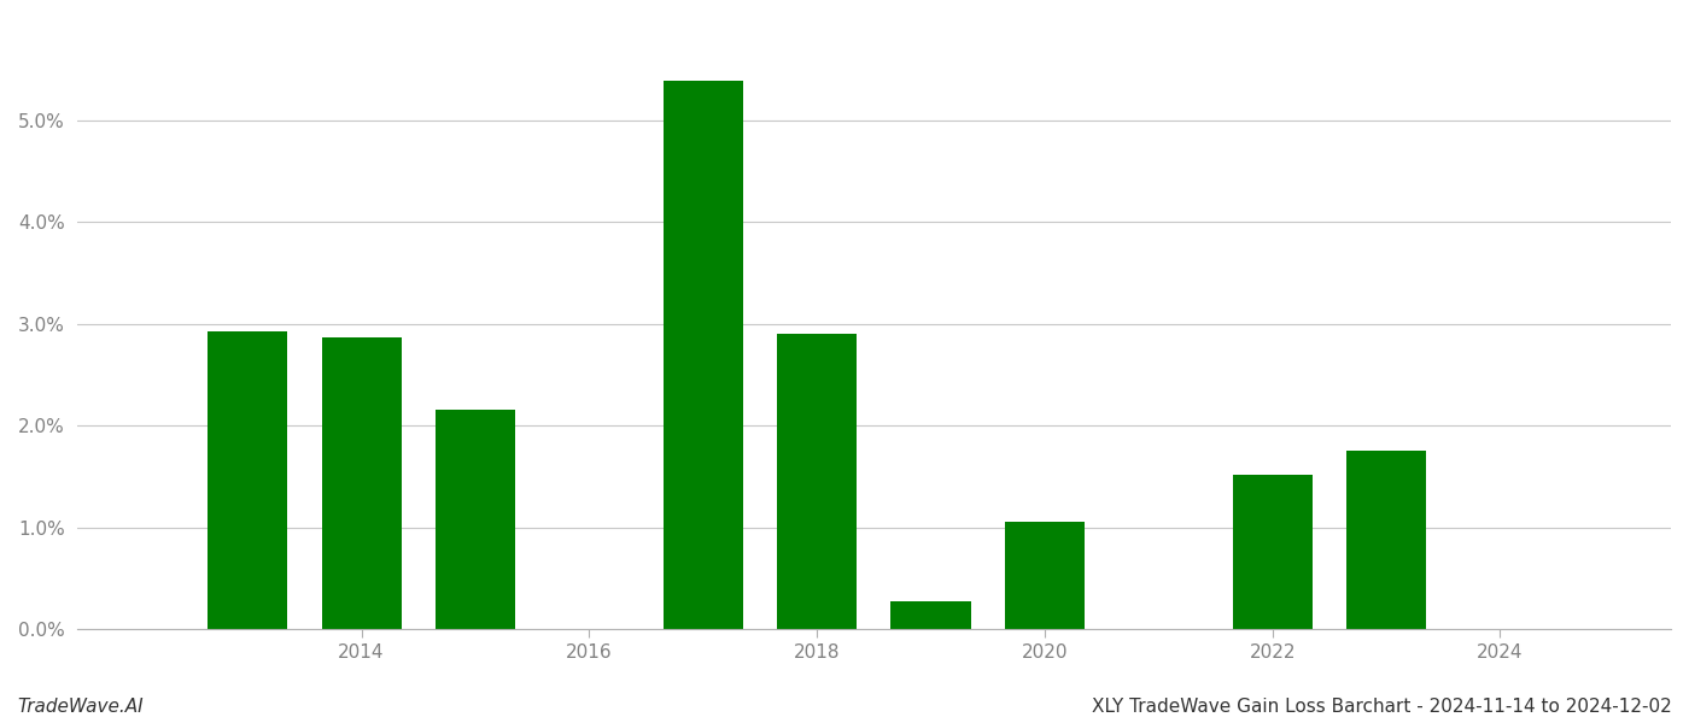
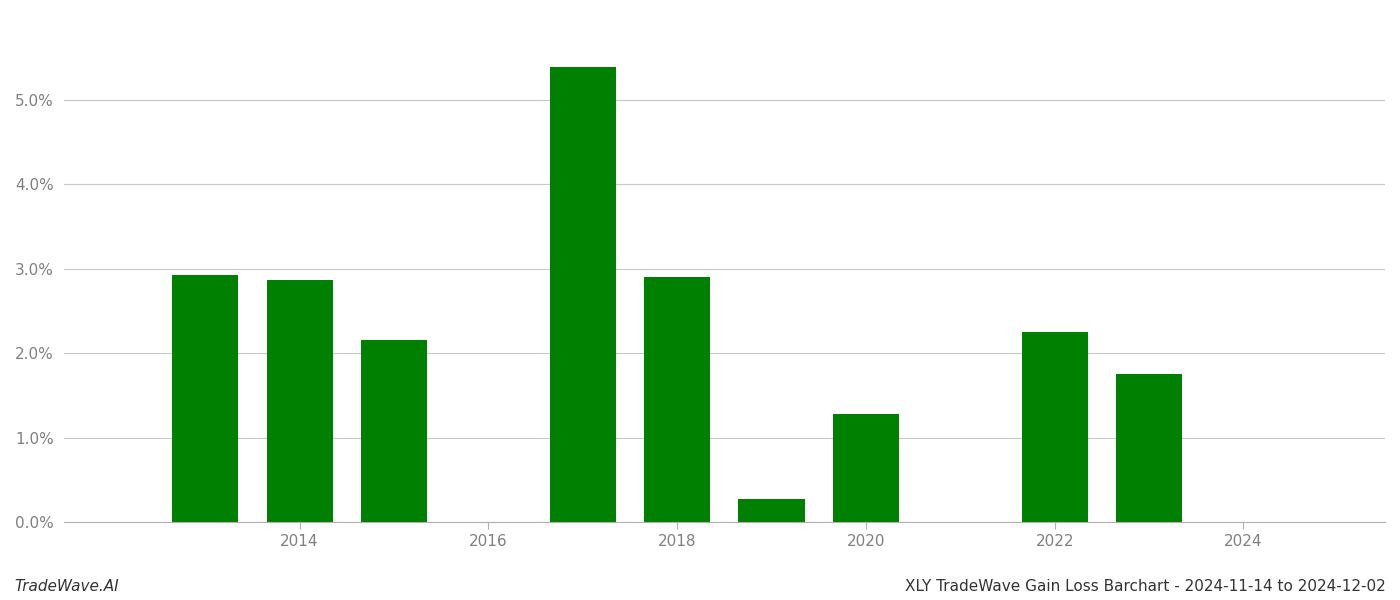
2020: 1.06% -> 1.28%
2022: 1.52% -> 2.25%
